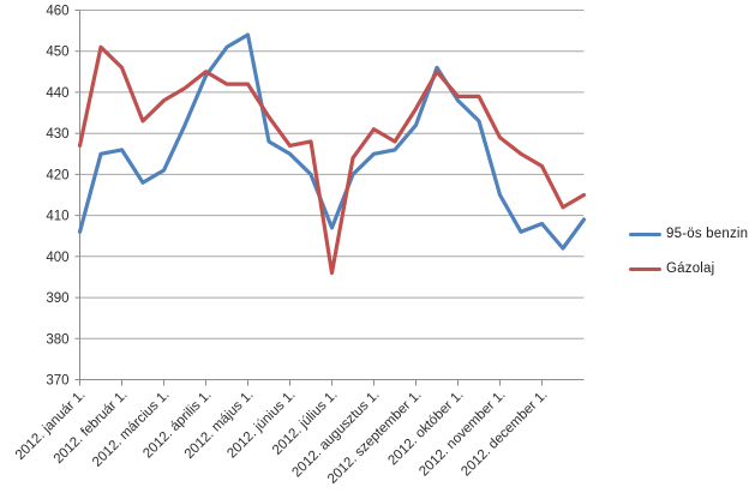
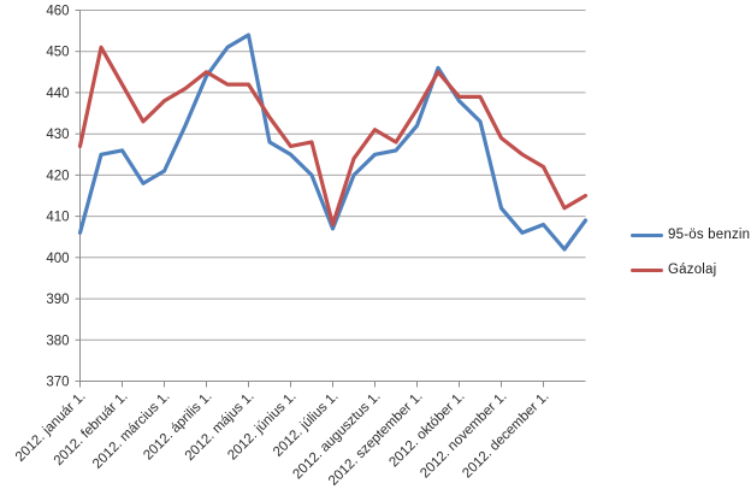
Gázolaj/2012. február 1.: 446 -> 442
Gázolaj/2012. július 1.: 396 -> 408
95-ös benzin/2012. november 1.: 415 -> 412
